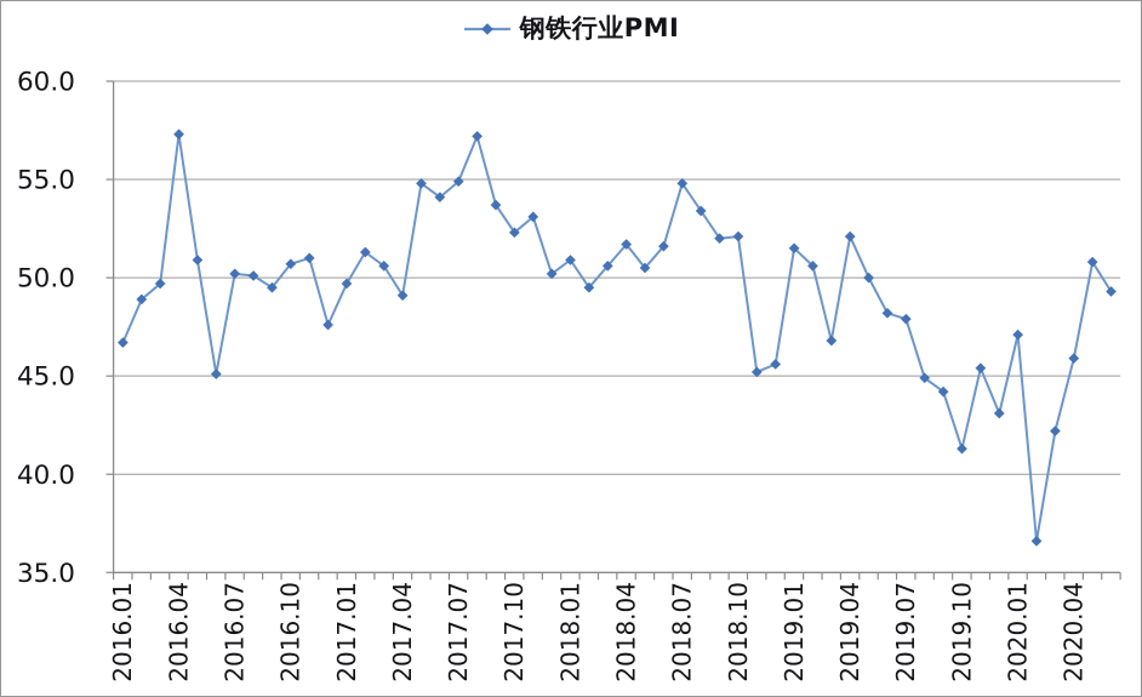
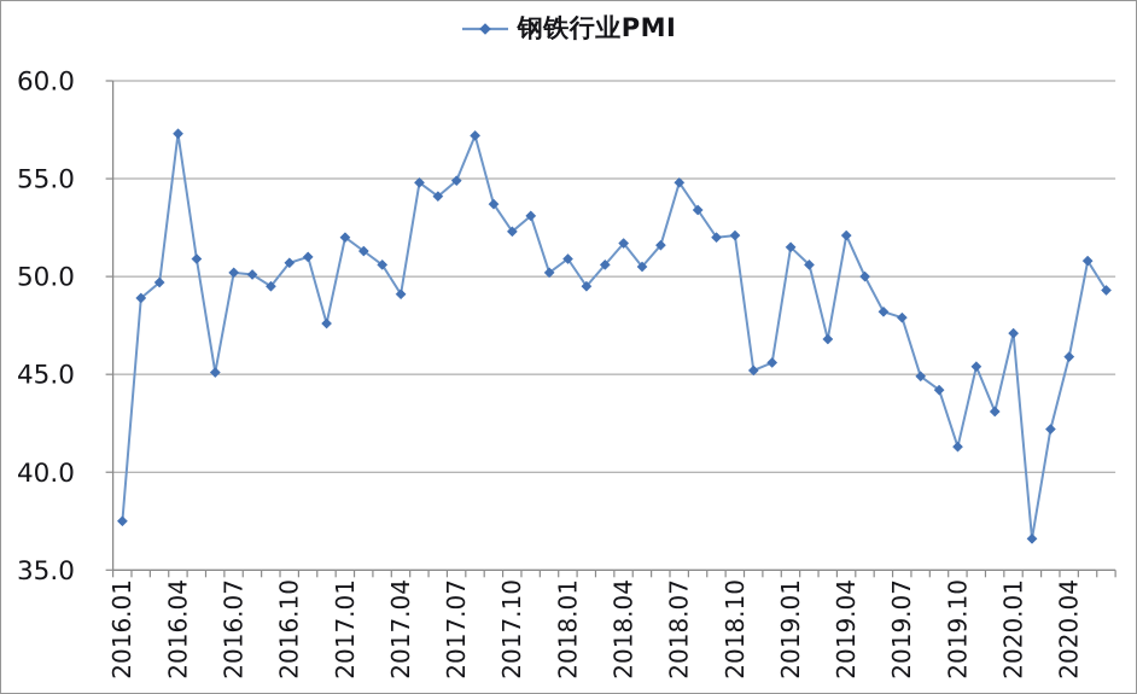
2016.01: 46.7 -> 37.5
2017.01: 49.7 -> 52.0
